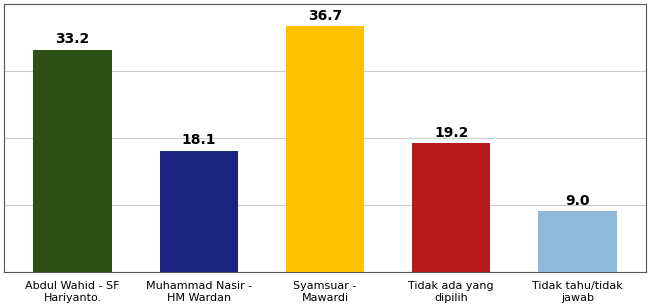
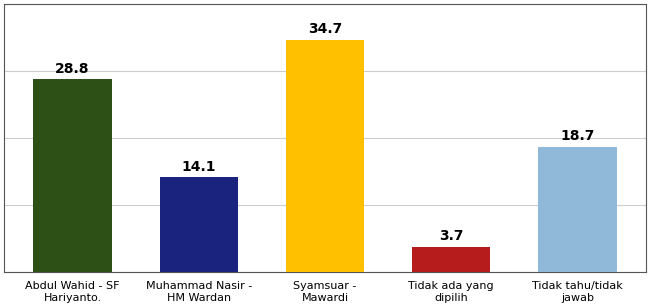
Abdul Wahid - SF Hariyanto.: 33.2 -> 28.8
Muhammad Nasir - HM Wardan: 18.1 -> 14.1
Syamsuar - Mawardi: 36.7 -> 34.7
Tidak ada yang dipilih: 19.2 -> 3.7
Tidak tahu/tidak jawab: 9.0 -> 18.7
